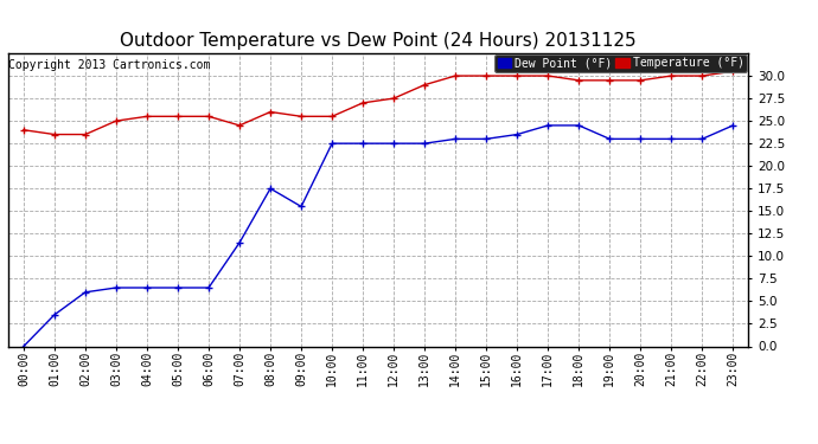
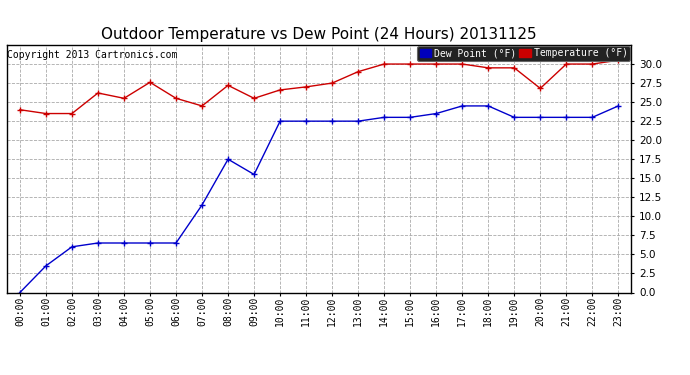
Temperature (°F)/03:00: 25.0 -> 26.2
Temperature (°F)/05:00: 25.5 -> 27.6
Temperature (°F)/08:00: 26.0 -> 27.2
Temperature (°F)/10:00: 25.5 -> 26.6
Temperature (°F)/20:00: 29.5 -> 26.8
